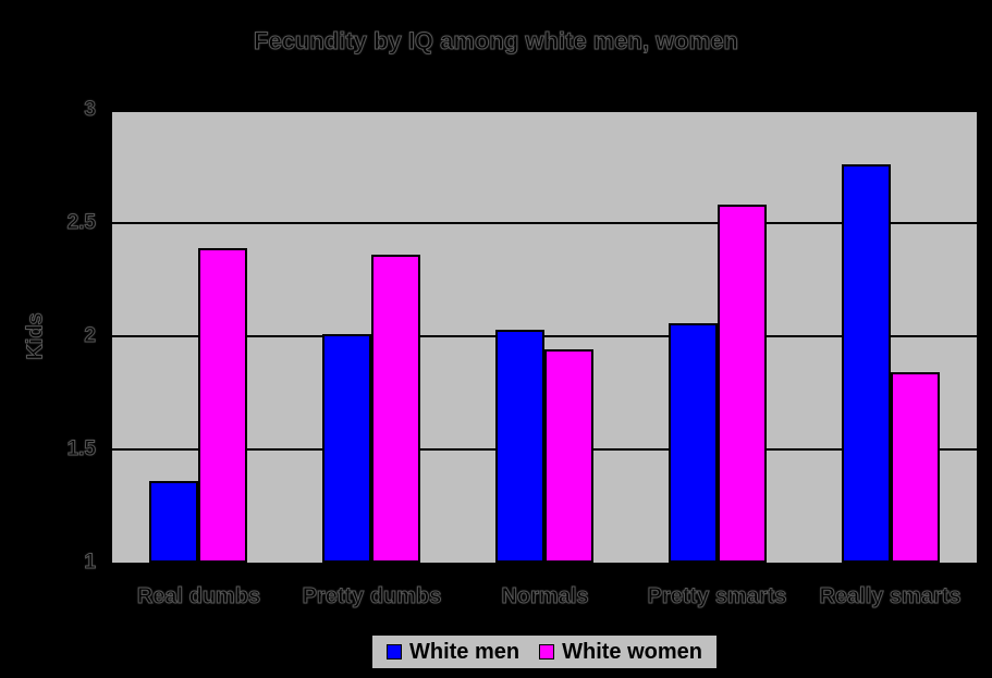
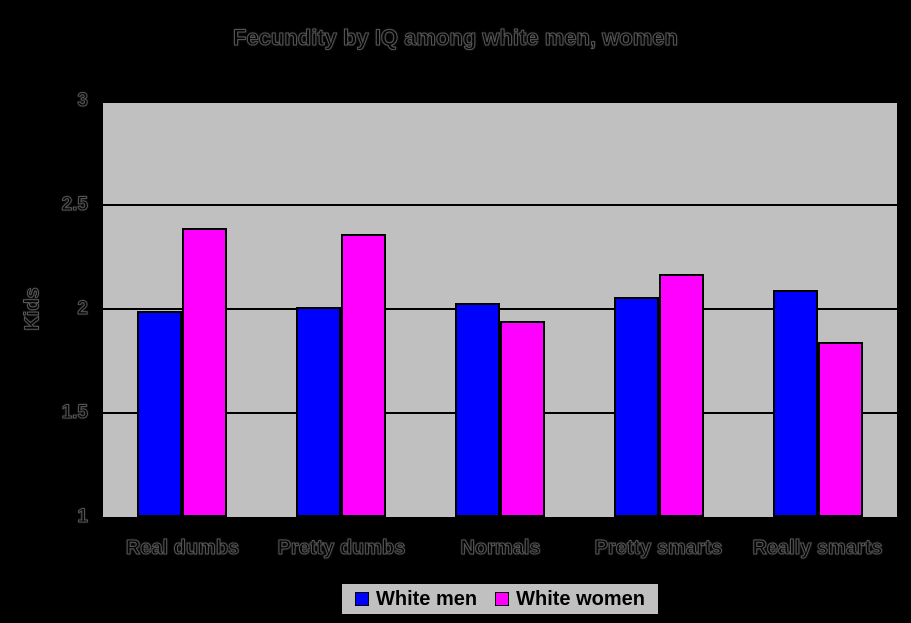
White men/Real dumbs: 1.36 -> 1.99
White women/Pretty smarts: 2.58 -> 2.17
White men/Really smarts: 2.76 -> 2.09
